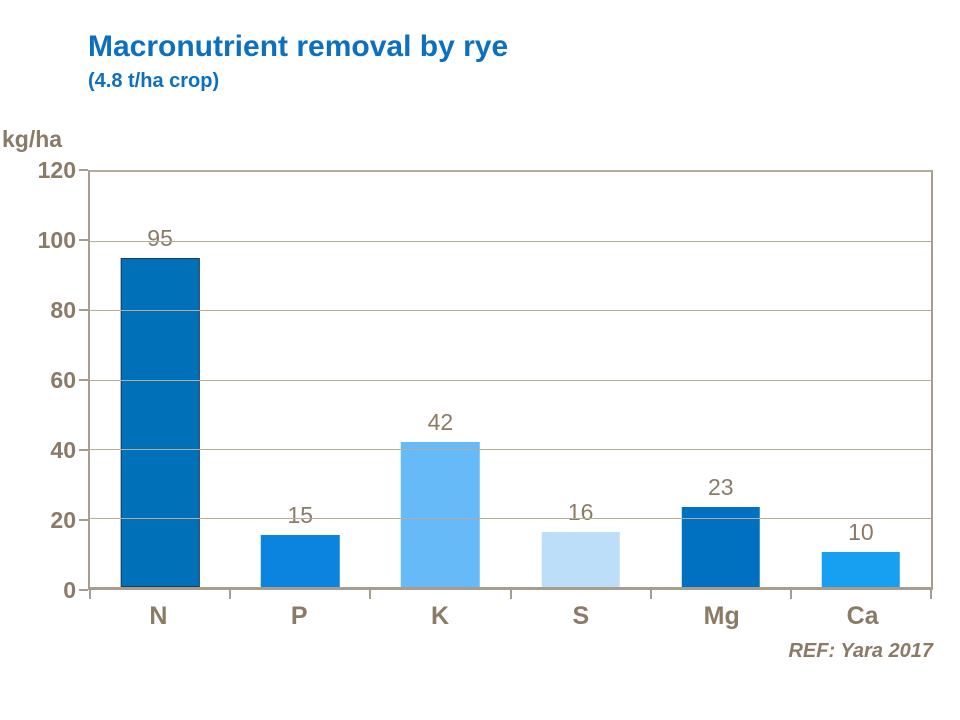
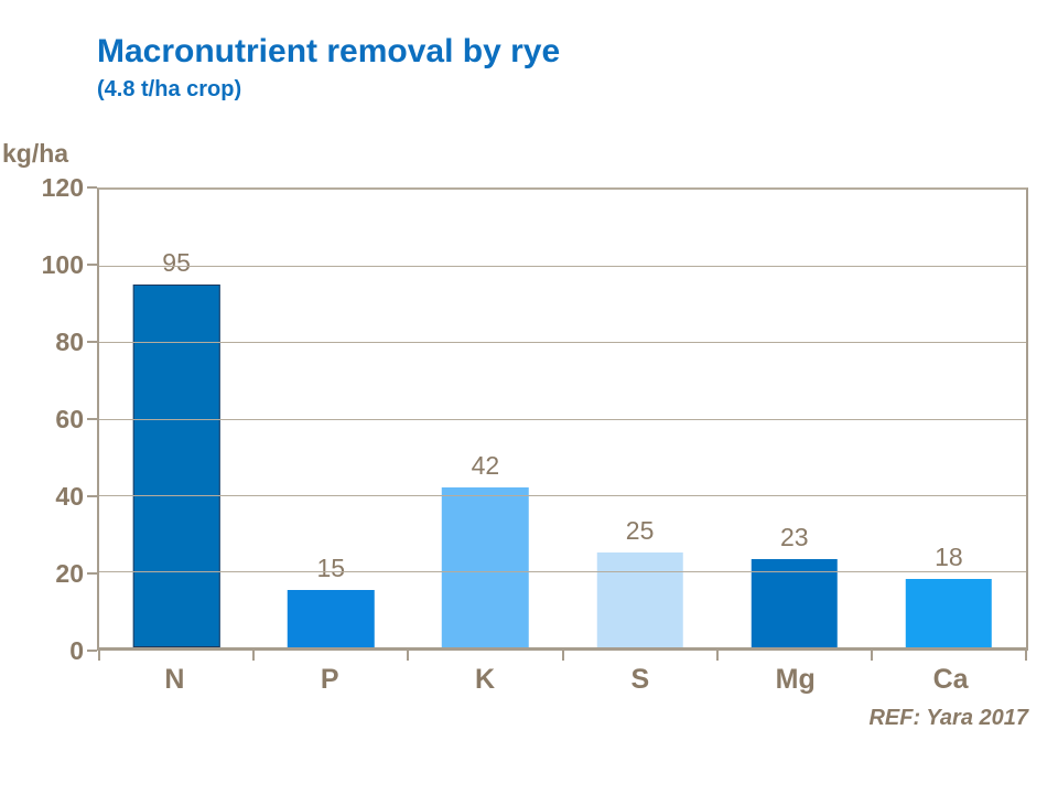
S: 16 -> 25
Ca: 10 -> 18
